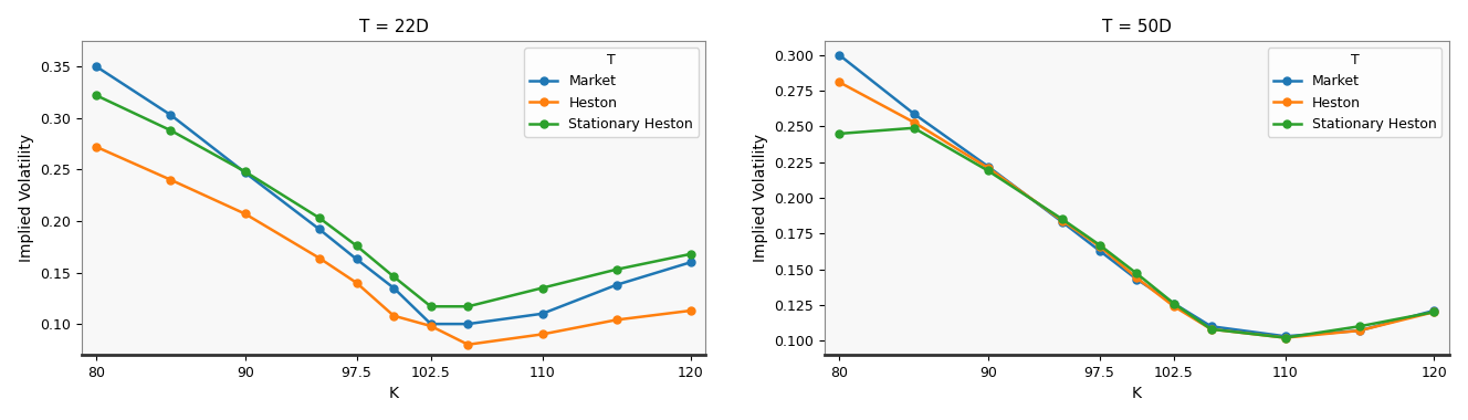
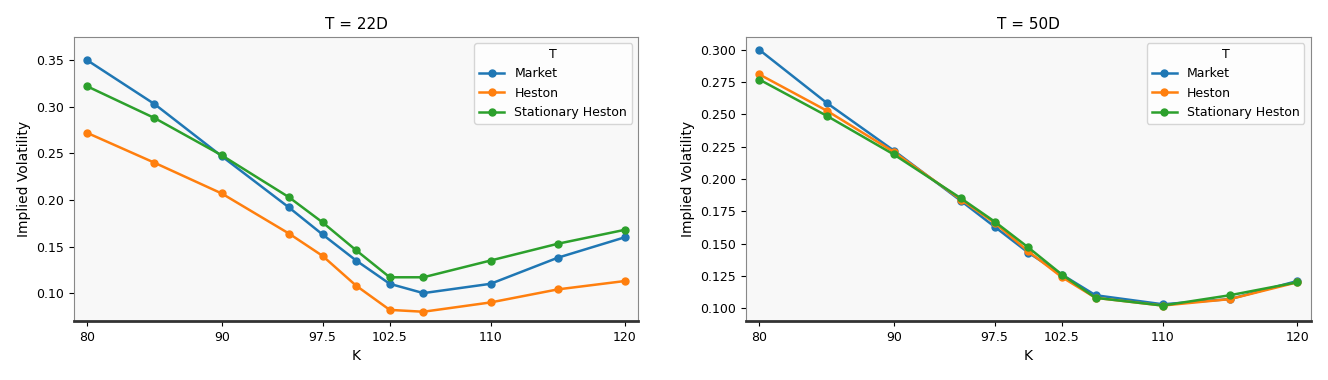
T = 22D/Market/102.5: 0.100 -> 0.110
T = 22D/Heston/102.5: 0.098 -> 0.082
T = 50D/Stationary Heston/80: 0.245 -> 0.277
